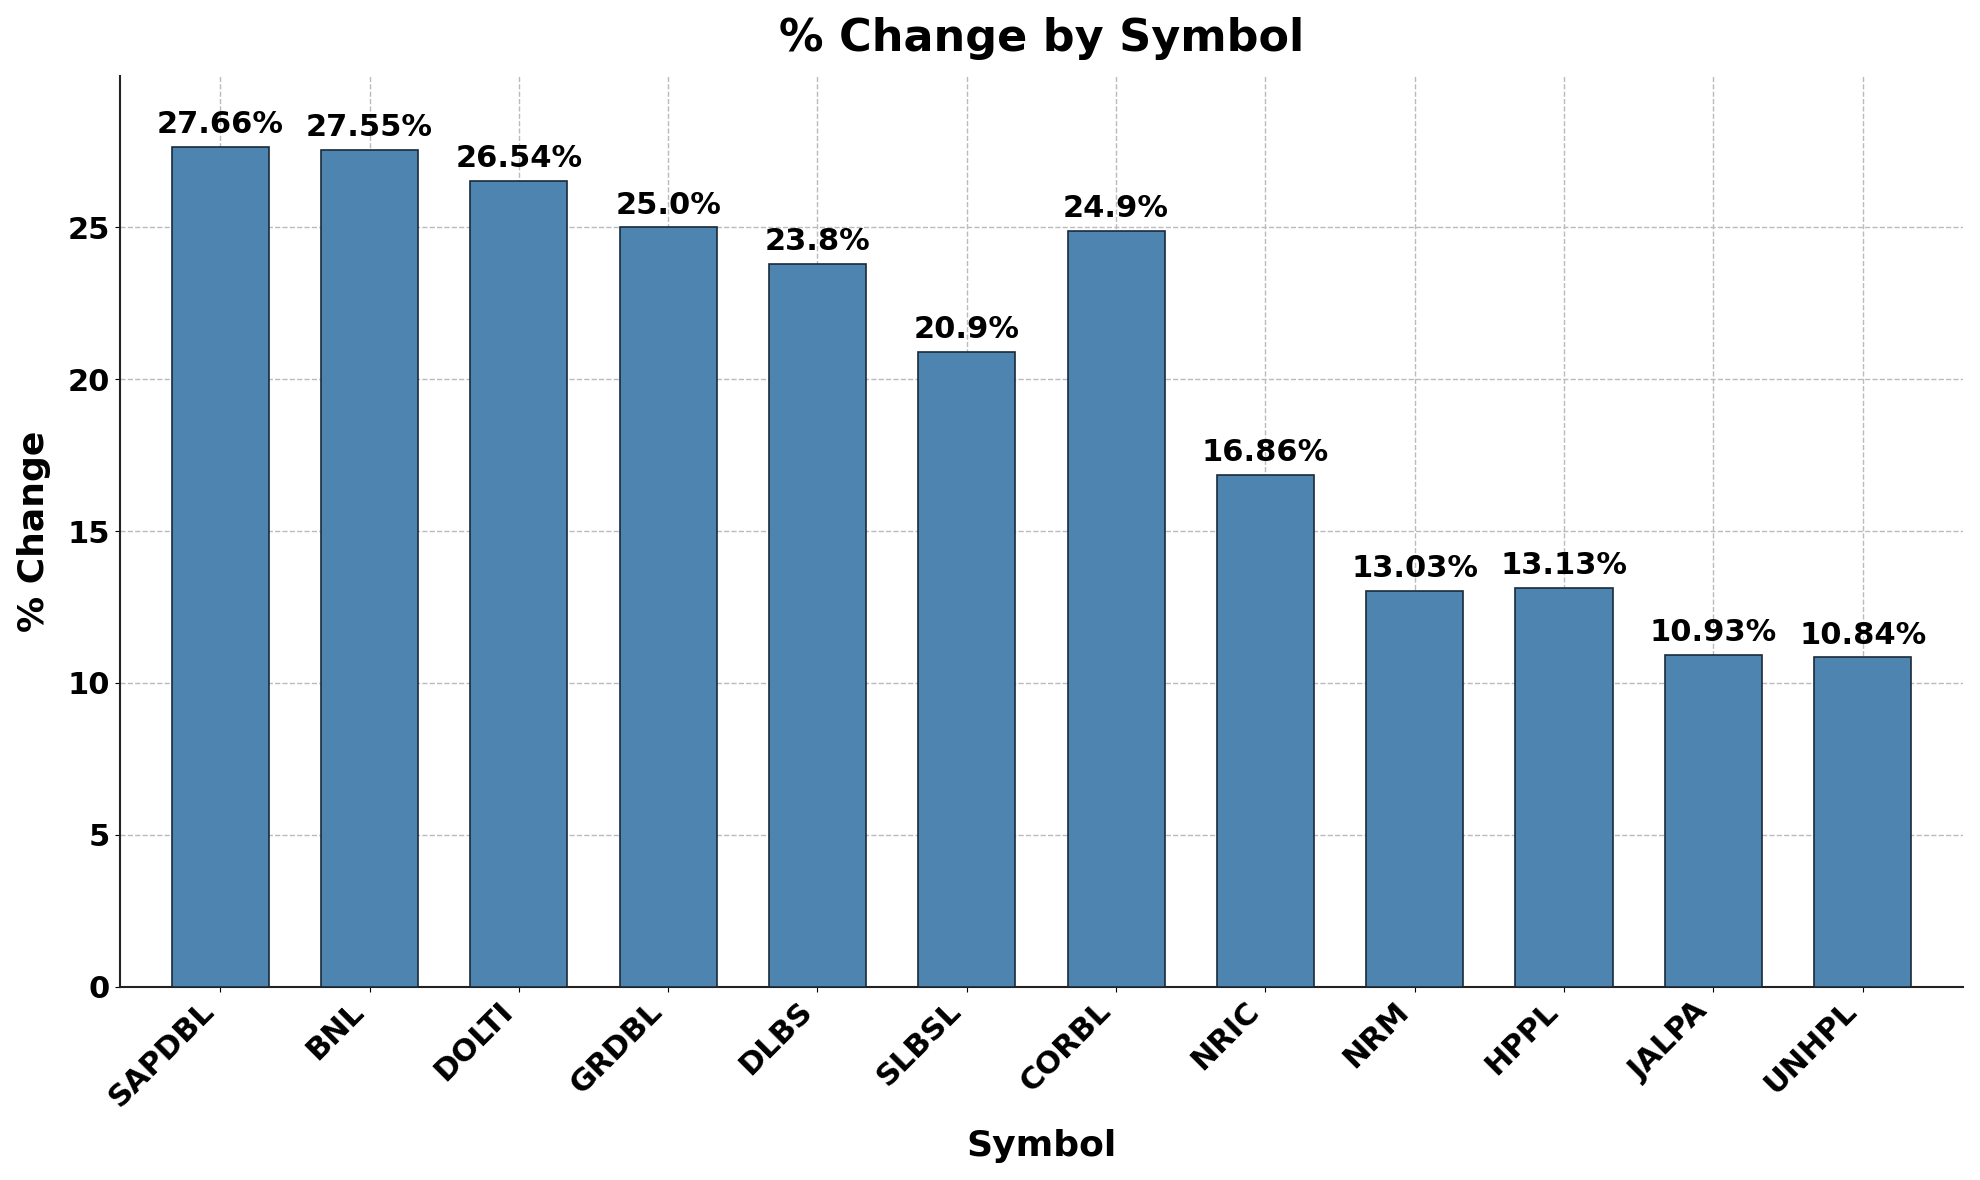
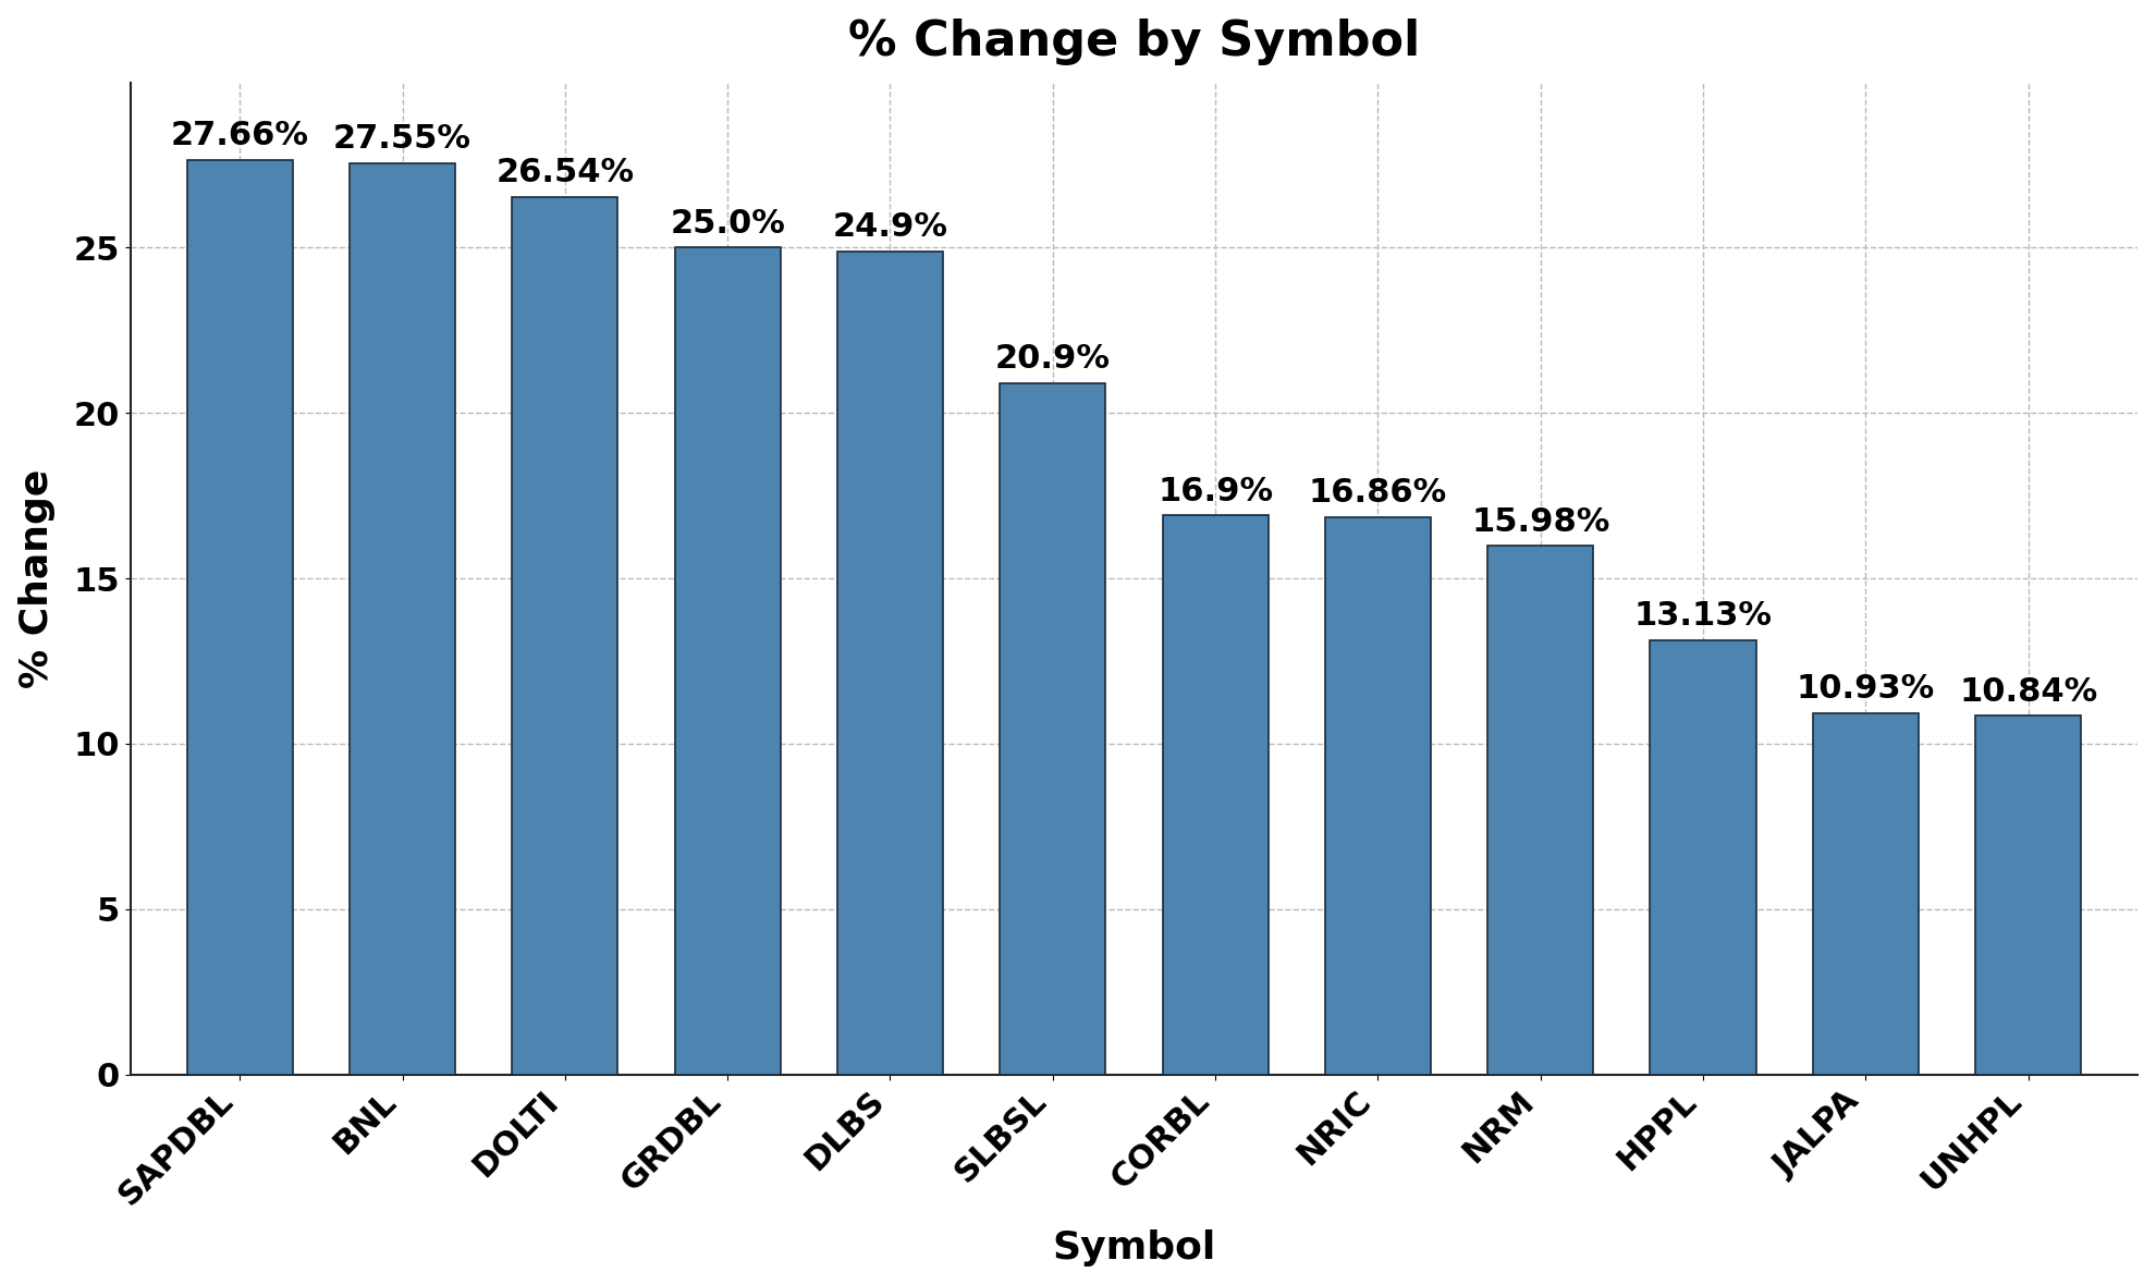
DLBS: 23.8% -> 24.9%
CORBL: 24.9% -> 16.9%
NRM: 13.03% -> 15.98%
